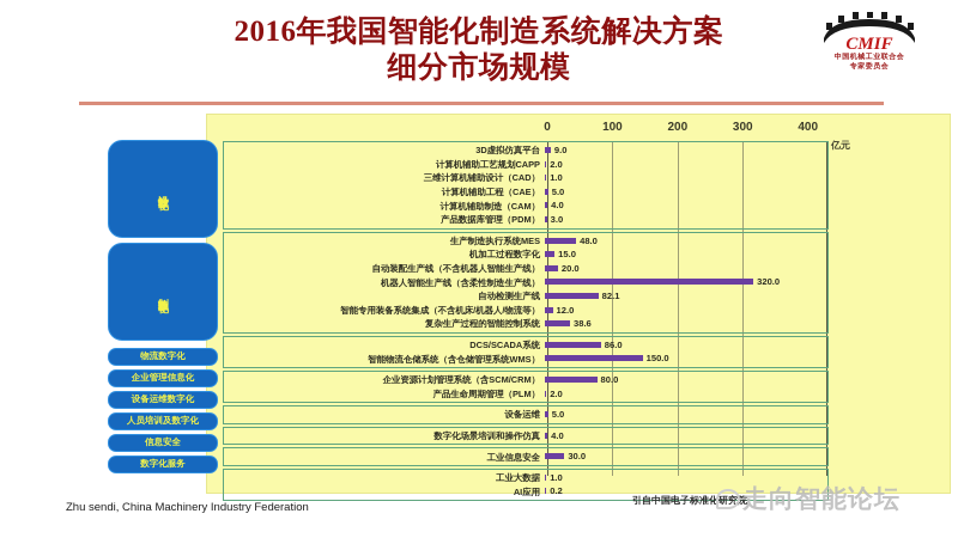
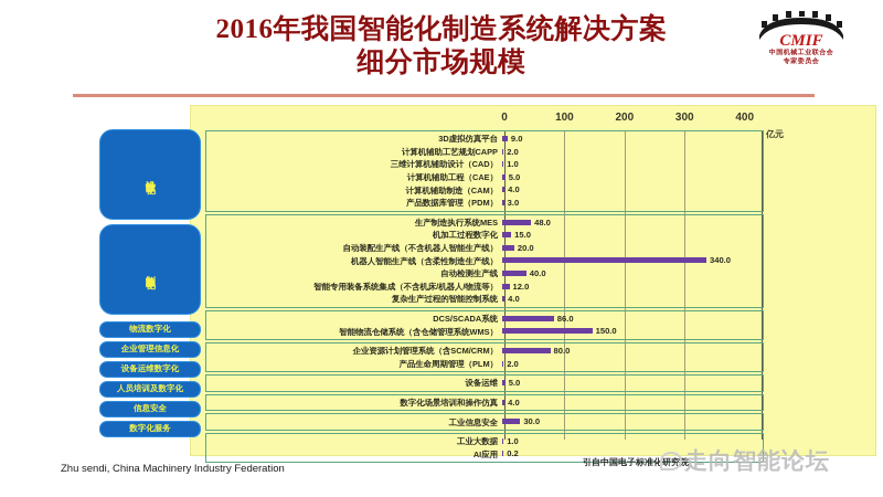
机器人智能生产线（含柔性制造生产线）: 320.0 -> 340.0
自动检测生产线: 82.1 -> 40.0
复杂生产过程的智能控制系统: 38.6 -> 4.0
